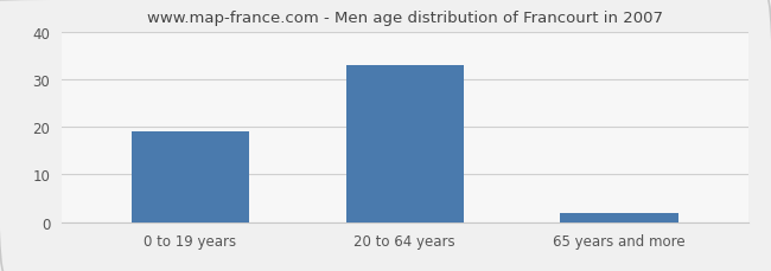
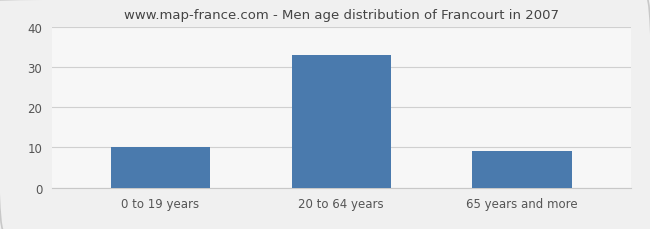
0 to 19 years: 19 -> 10
65 years and more: 2 -> 9
